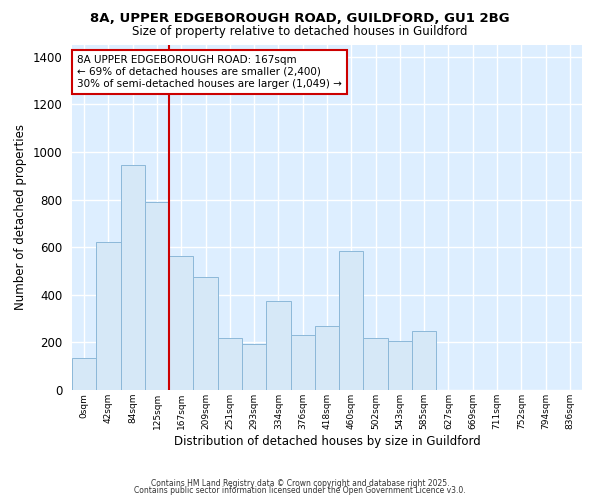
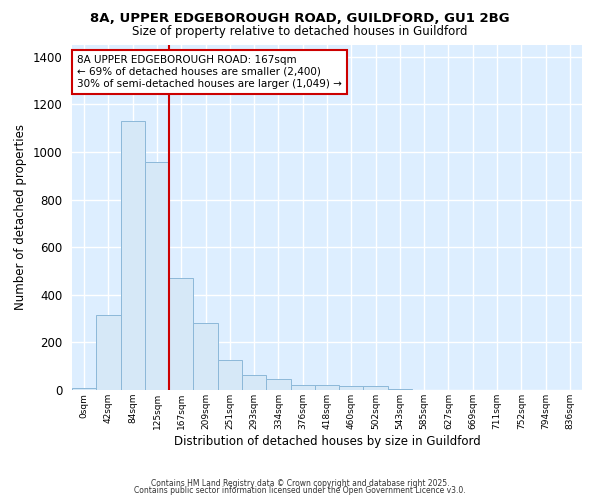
0sqm: 135 -> 8
42sqm: 620 -> 315
84sqm: 945 -> 1130
125sqm: 790 -> 960
167sqm: 565 -> 470
209sqm: 475 -> 283
251sqm: 220 -> 128
293sqm: 195 -> 65
334sqm: 375 -> 45
376sqm: 230 -> 20
418sqm: 270 -> 20
460sqm: 585 -> 18
502sqm: 220 -> 15
543sqm: 205 -> 3
585sqm: 250 -> 1
